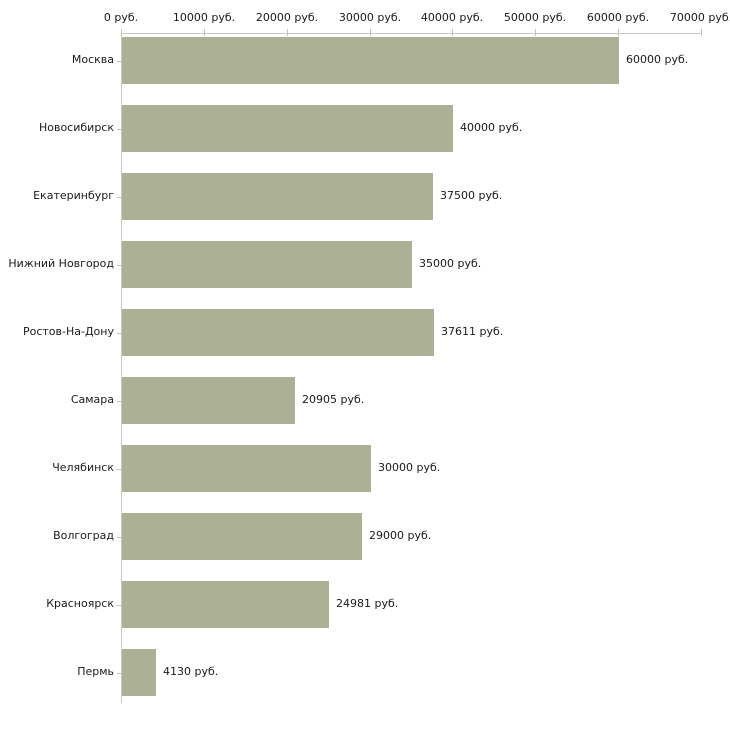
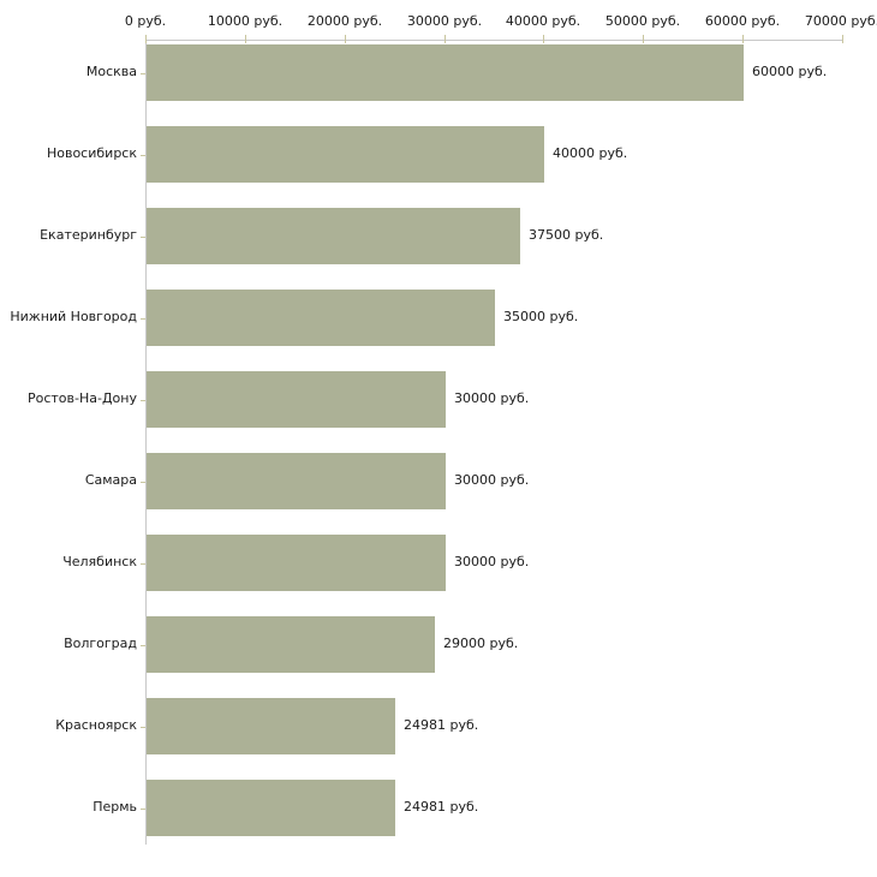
Ростов-На-Дону: 37611 -> 30000
Самара: 20905 -> 30000
Пермь: 4130 -> 24981
